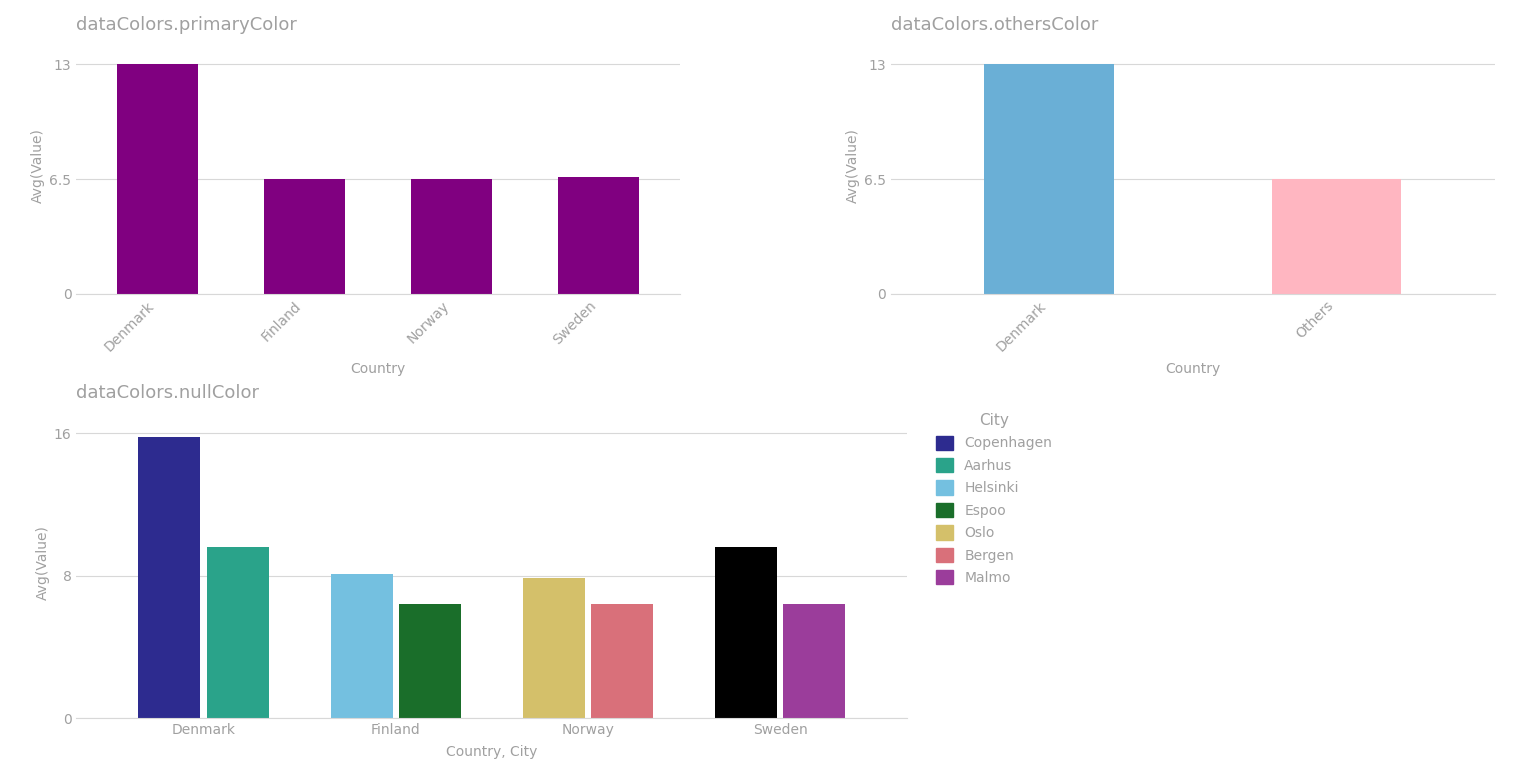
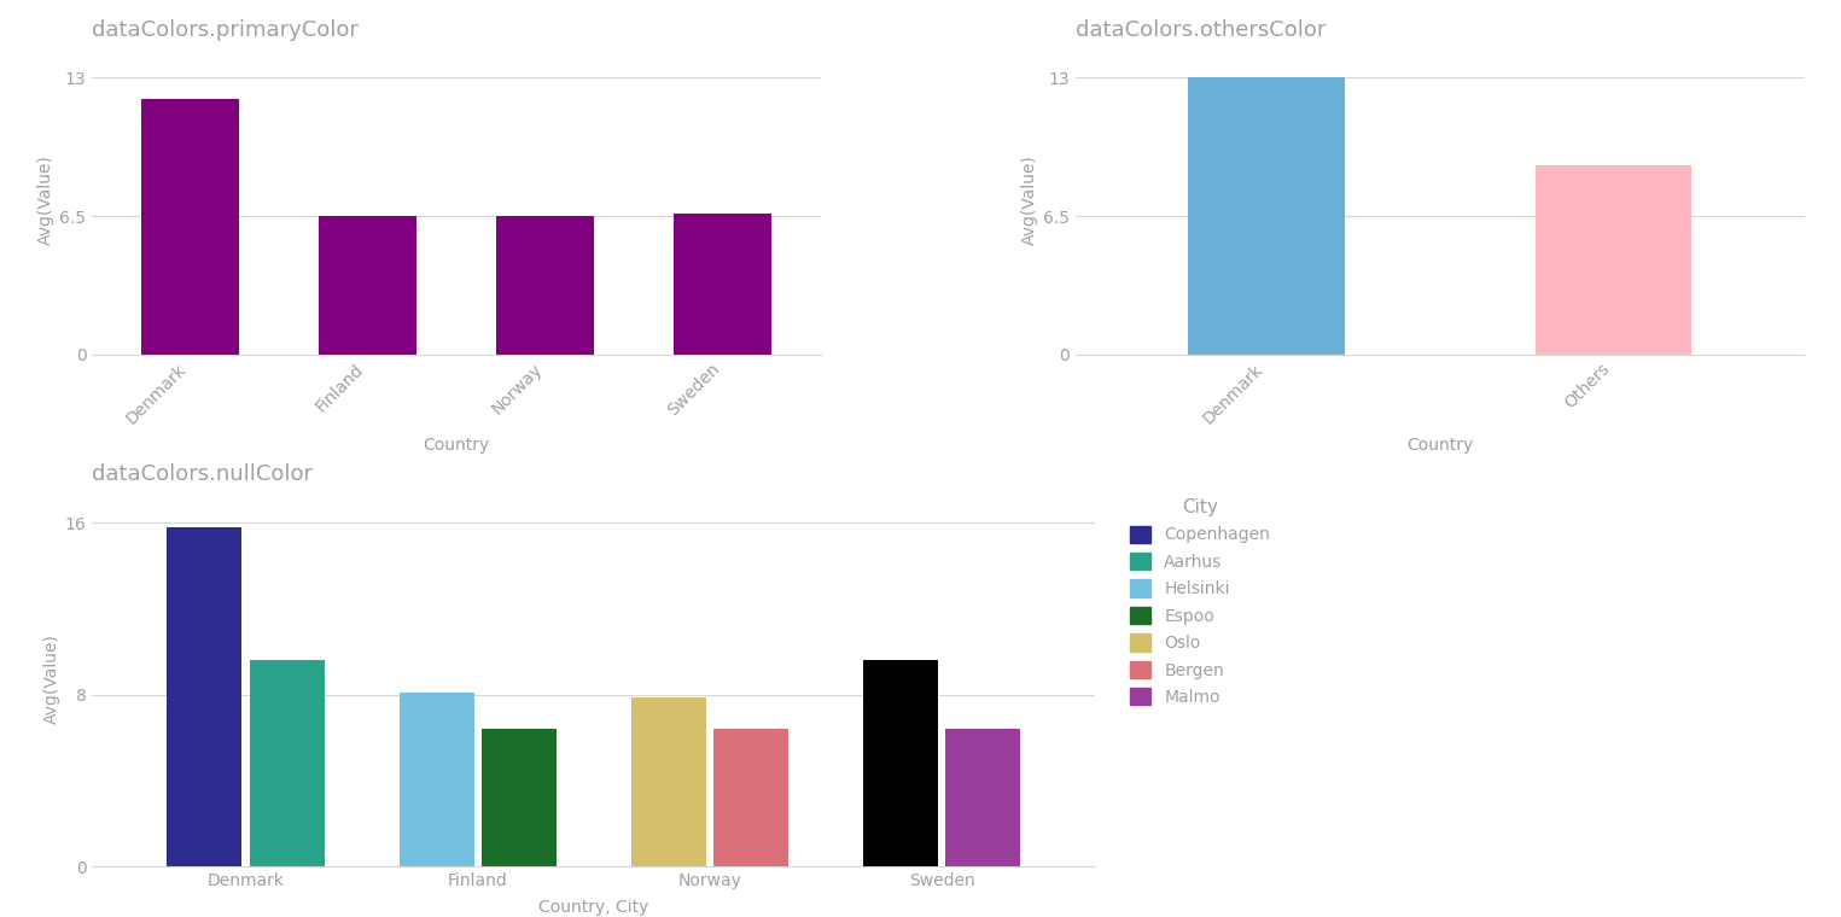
dataColors.primaryColor/Denmark: 13.0 -> 12.0
dataColors.othersColor/Others: 6.5 -> 8.9
